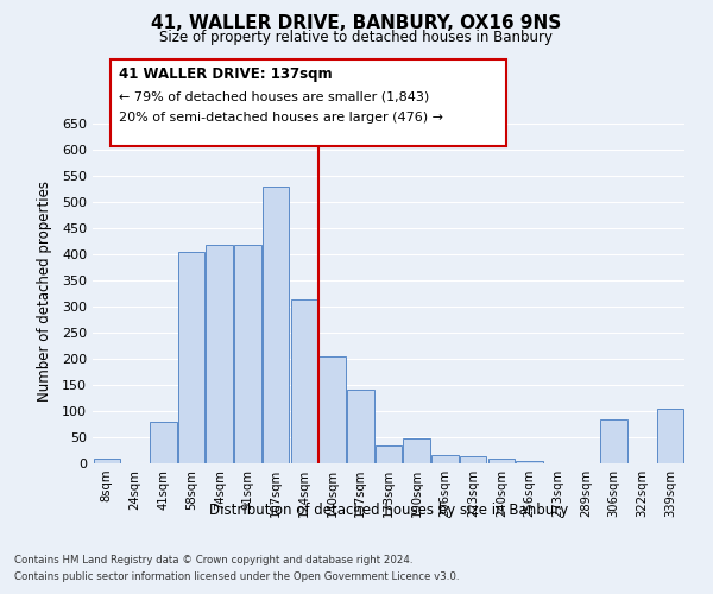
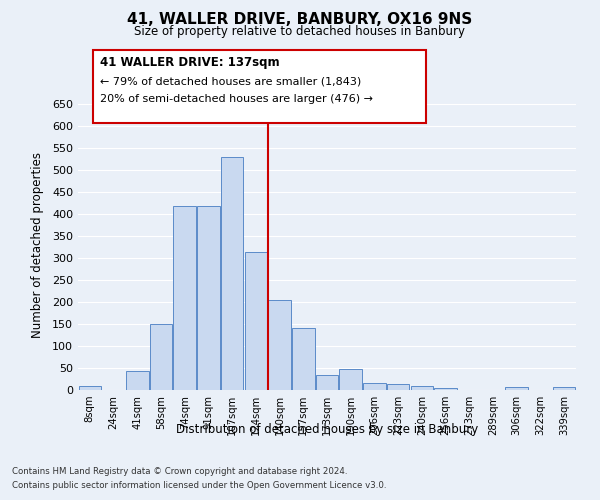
41sqm: 80 -> 44
58sqm: 405 -> 150
306sqm: 85 -> 7
339sqm: 105 -> 7
